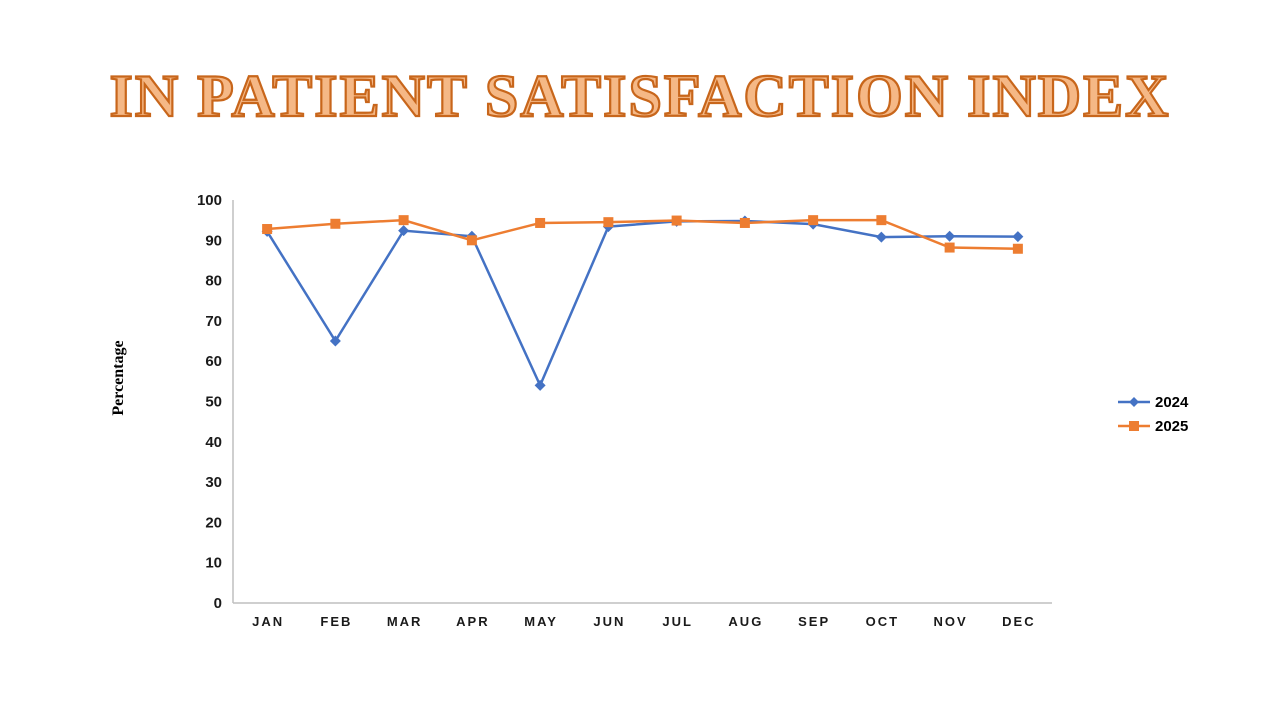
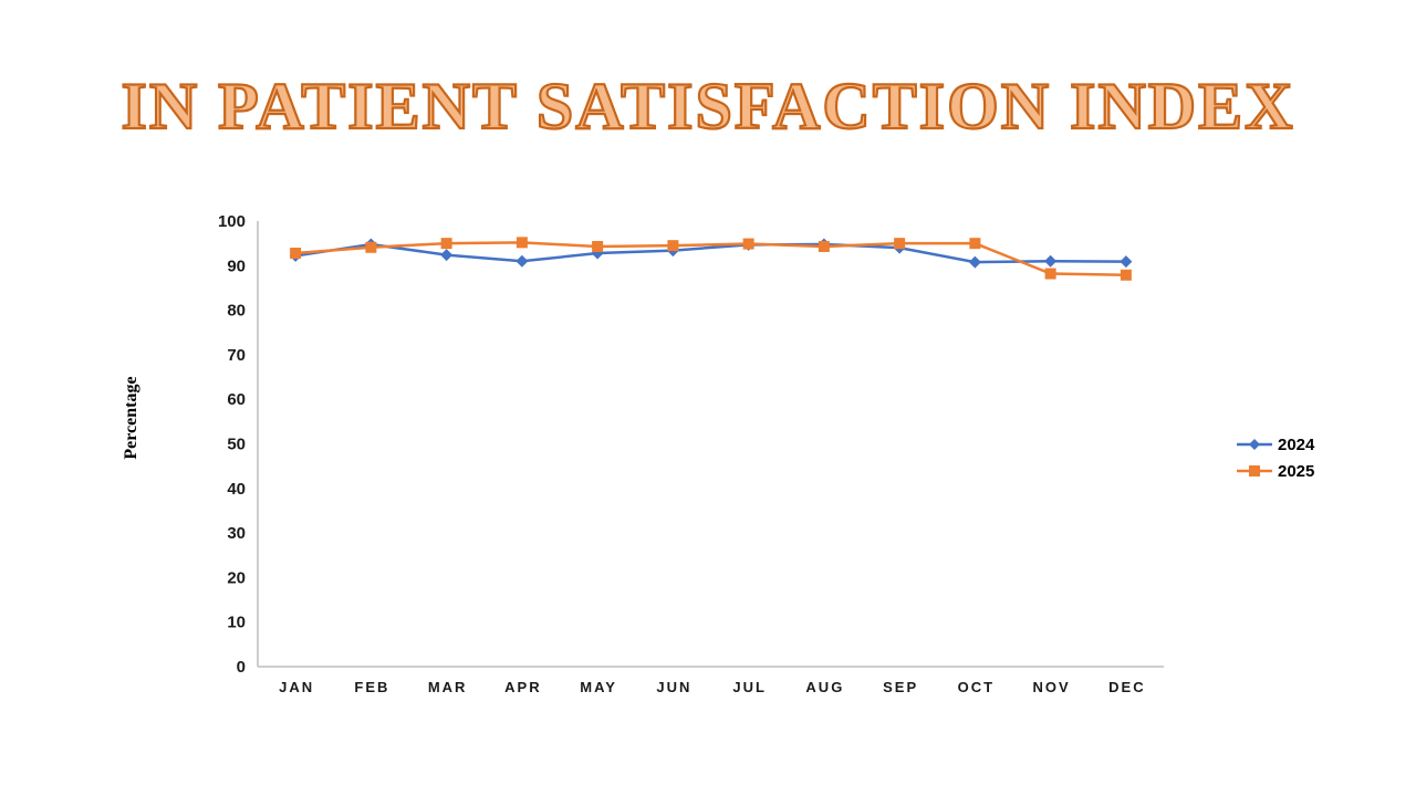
2024/FEB: 65 -> 95
2025/APR: 90 -> 95
2024/MAY: 54 -> 93
